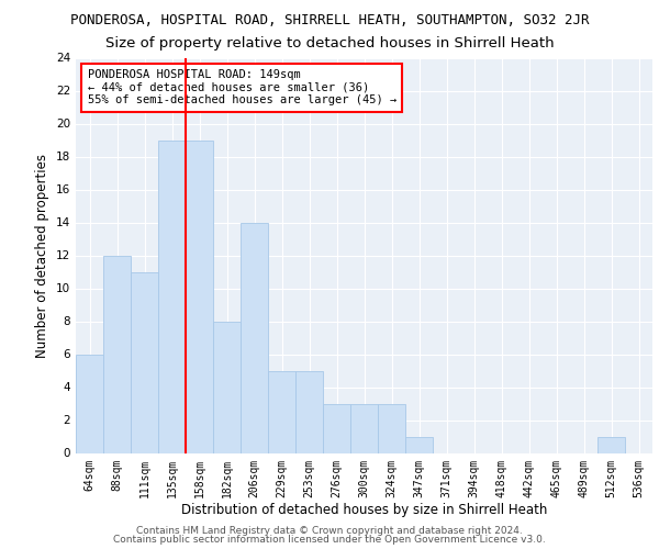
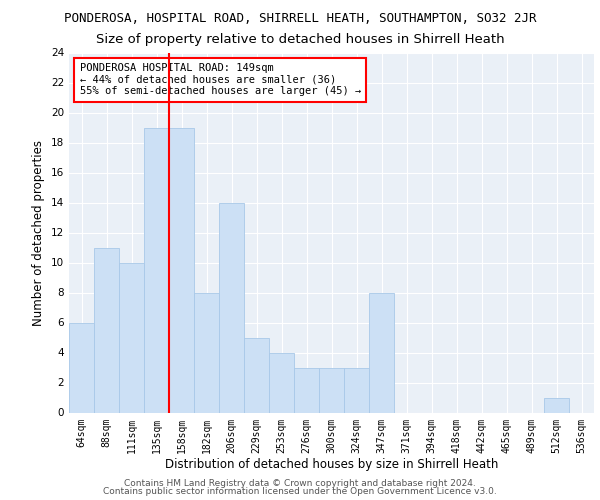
88sqm: 12 -> 11
111sqm: 11 -> 10
253sqm: 5 -> 4
347sqm: 1 -> 8
